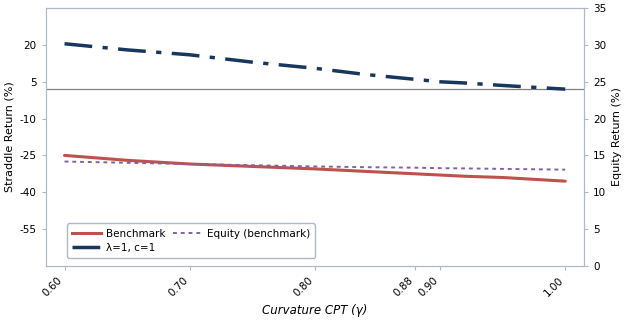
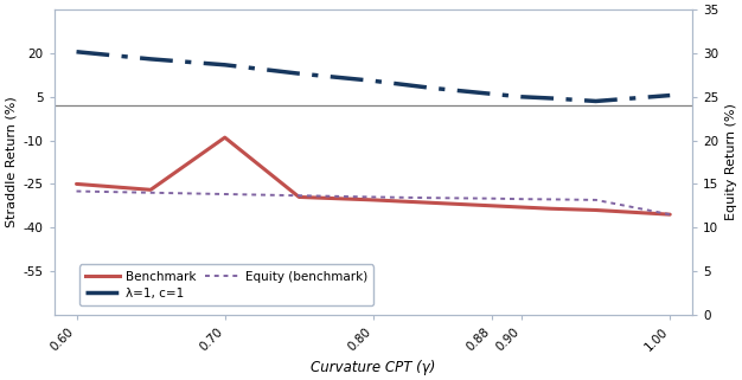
Benchmark/0.70: -28.5 -> -9.0
λ=1, c=1/1.00: 2.0 -> 5.5
Equity (benchmark)/1.00: -30.8 -> -35.5
